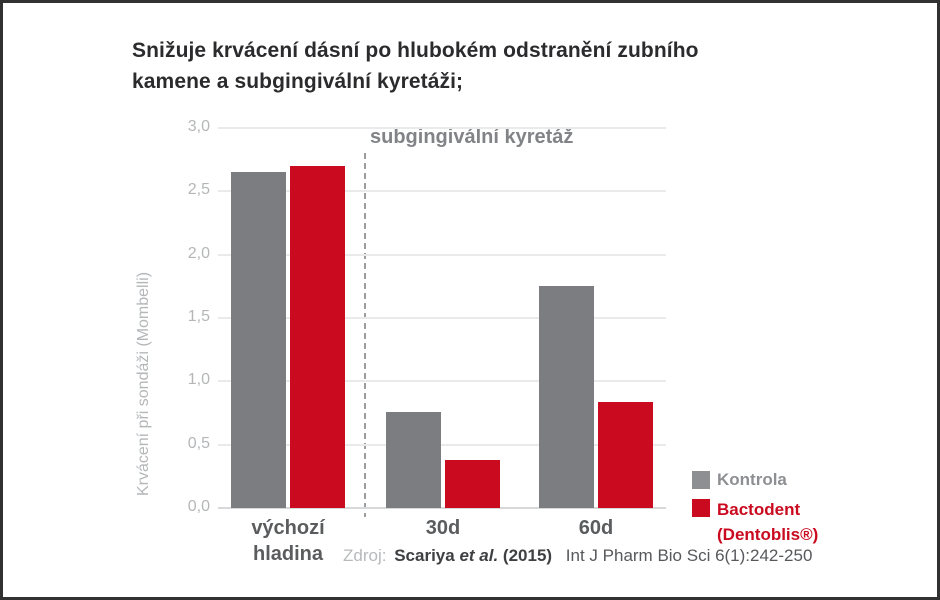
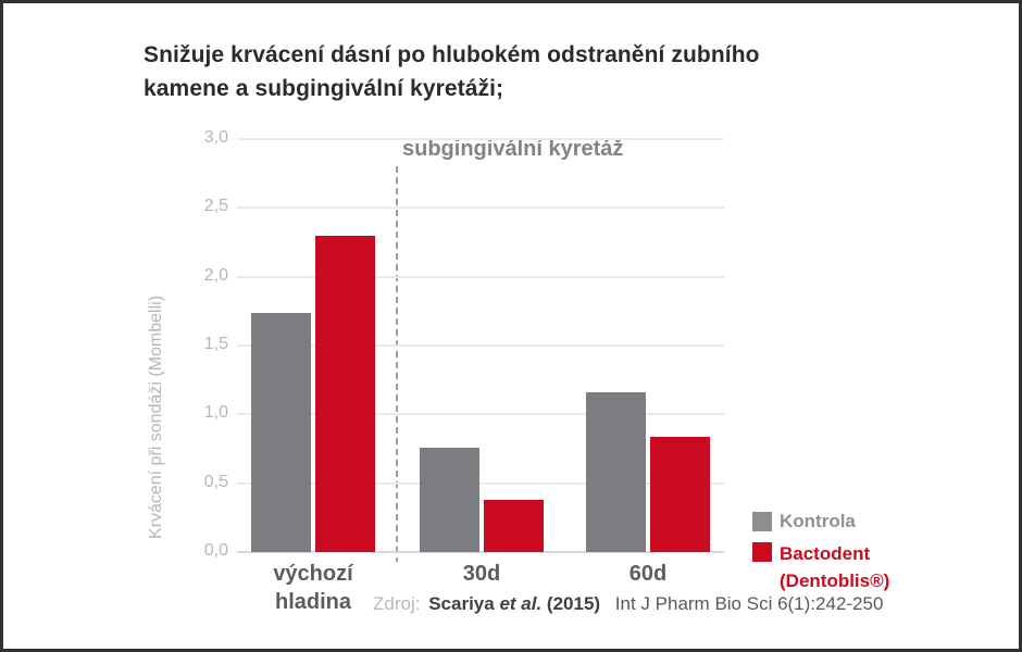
Kontrola/výchozí hladina: 2,65 -> 1,74
Bactodent (Dentoblis®)/výchozí hladina: 2,70 -> 2,30
Kontrola/60d: 1,75 -> 1,16
